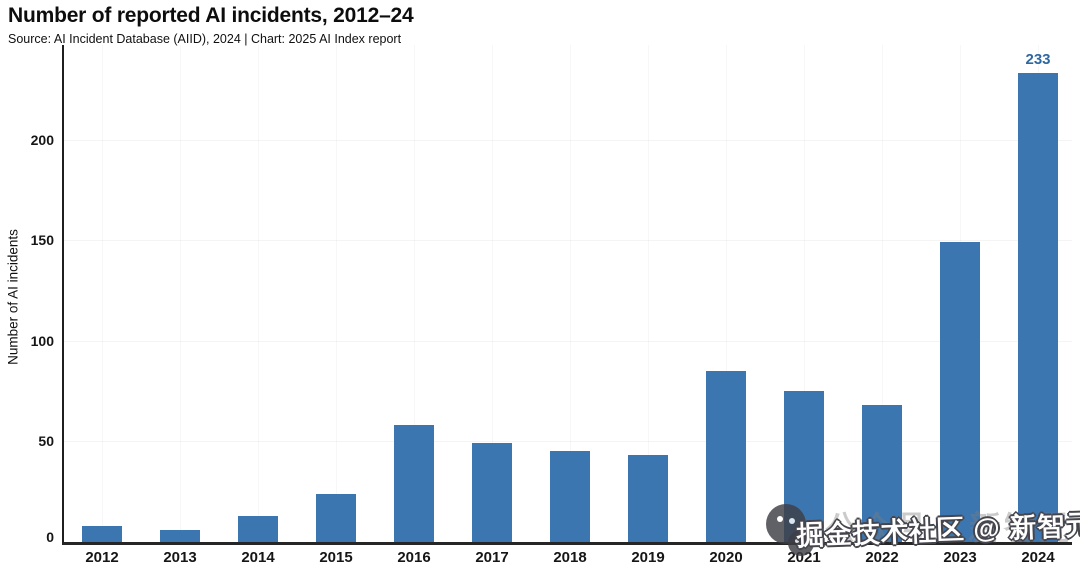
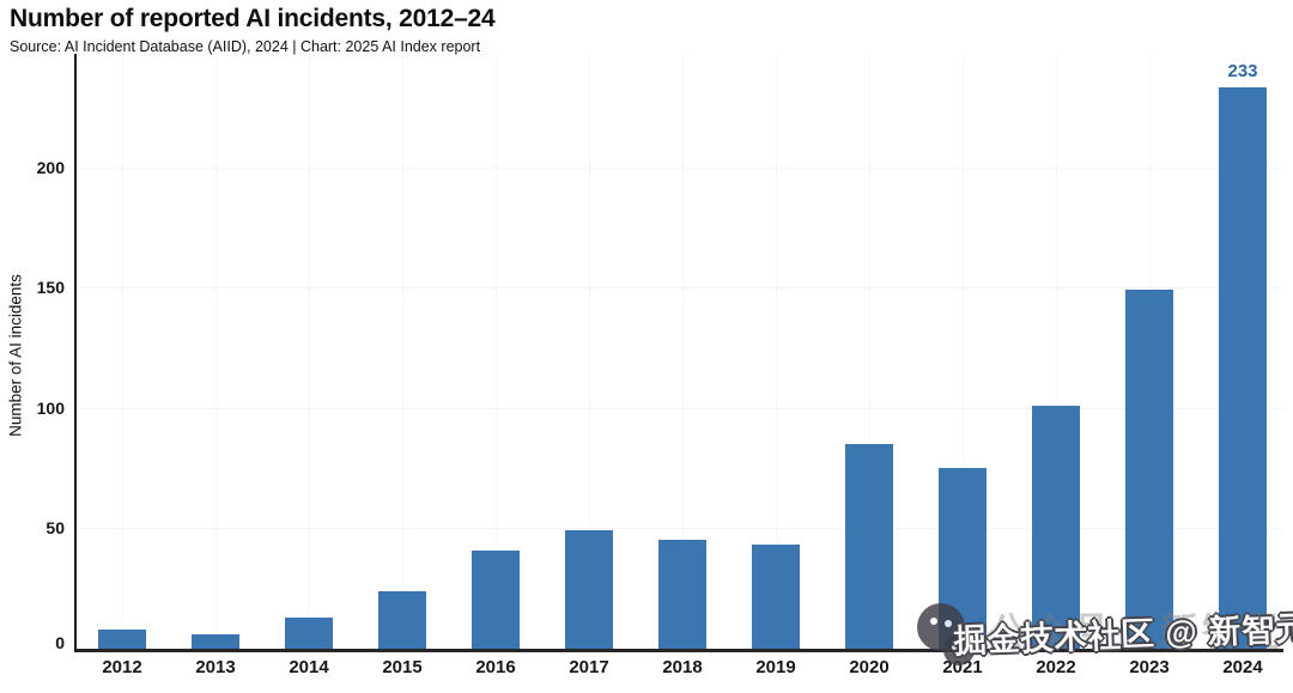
2016: 58 -> 41
2022: 68 -> 101
